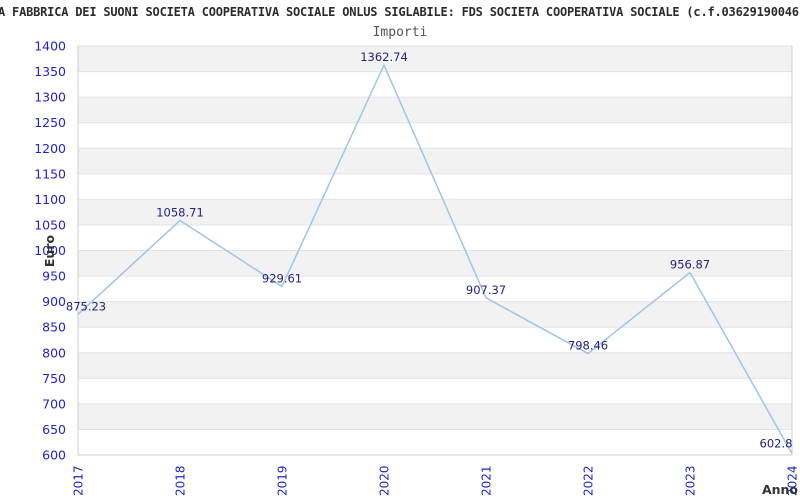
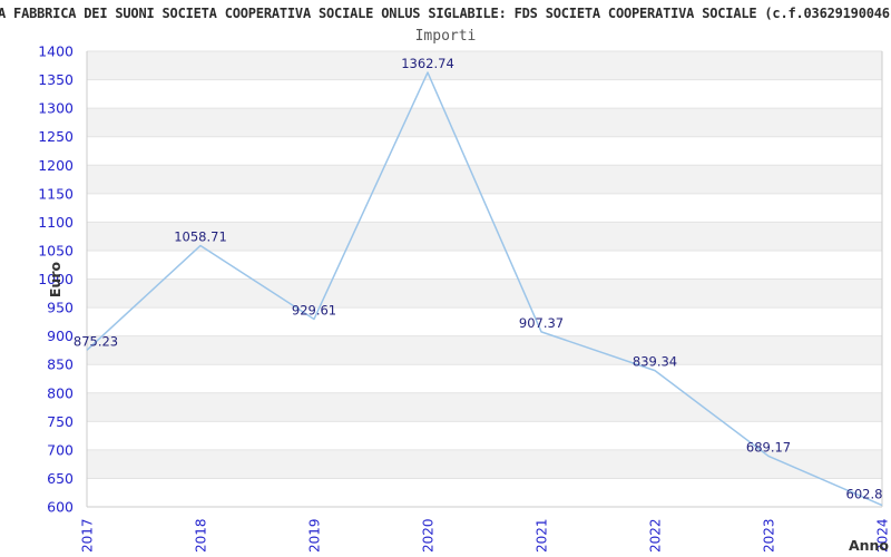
2022: 798.46 -> 839.34
2023: 956.87 -> 689.17
